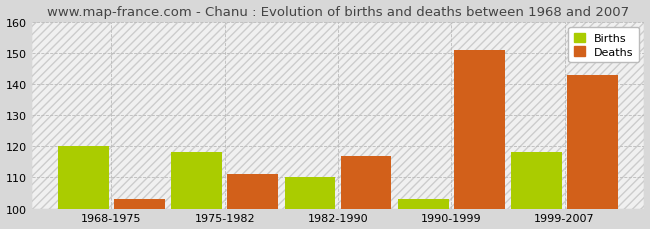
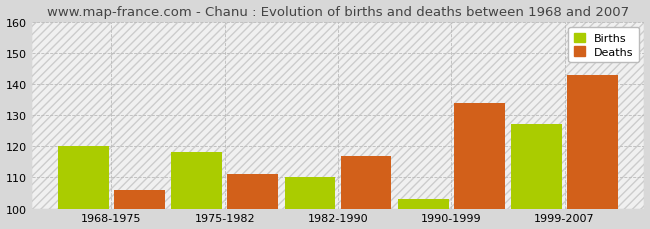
Deaths/1968-1975: 103 -> 106
Deaths/1990-1999: 151 -> 134
Births/1999-2007: 118 -> 127
